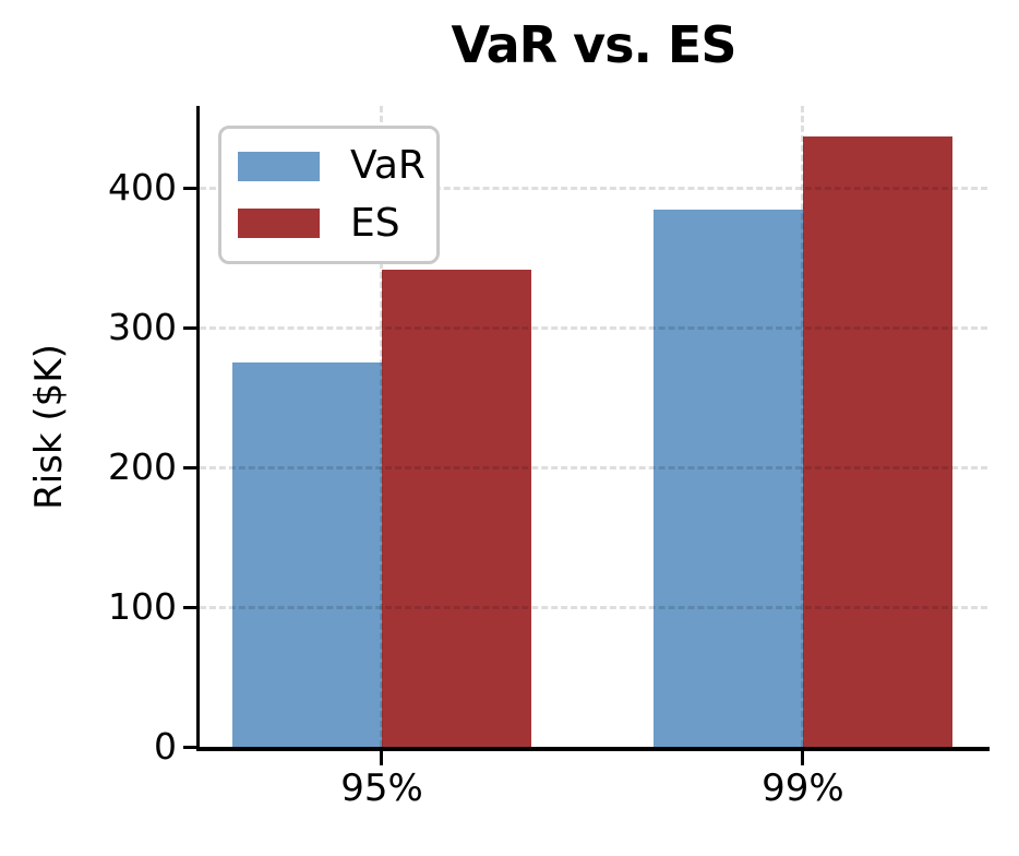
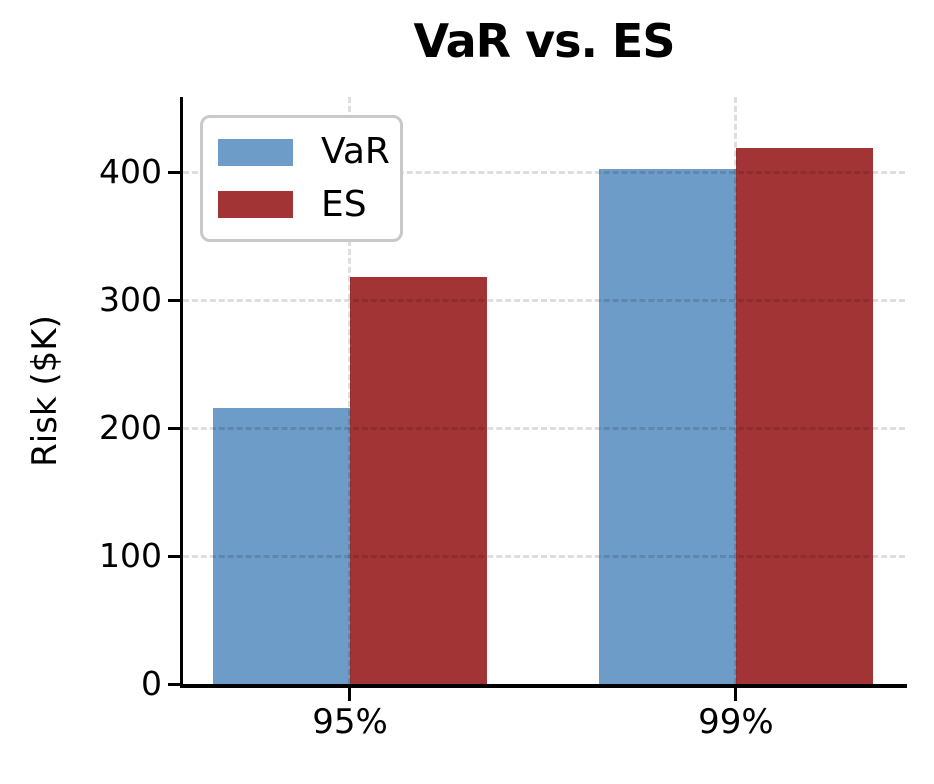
VaR/95%: 275 -> 216
ES/95%: 342 -> 318
VaR/99%: 385 -> 403
ES/99%: 437 -> 419
